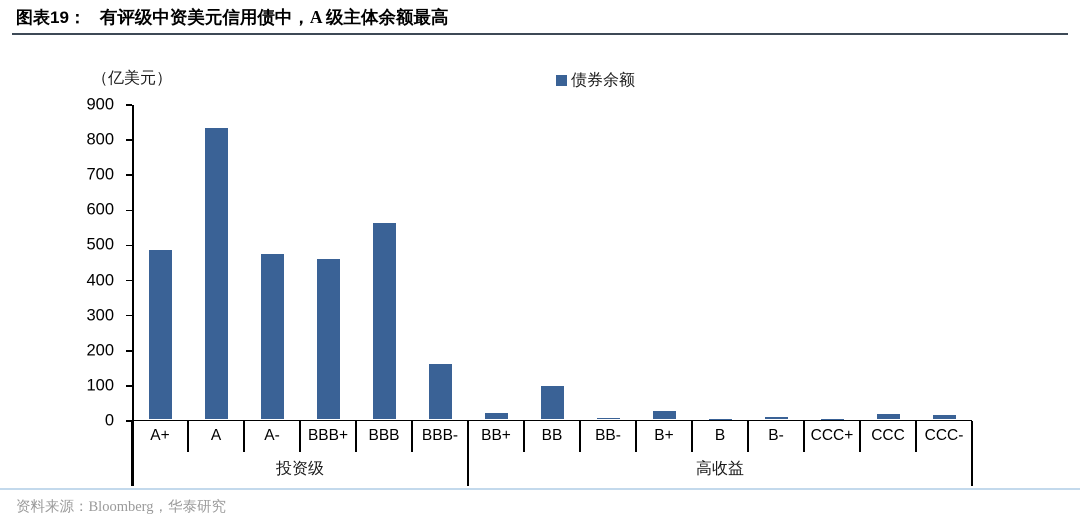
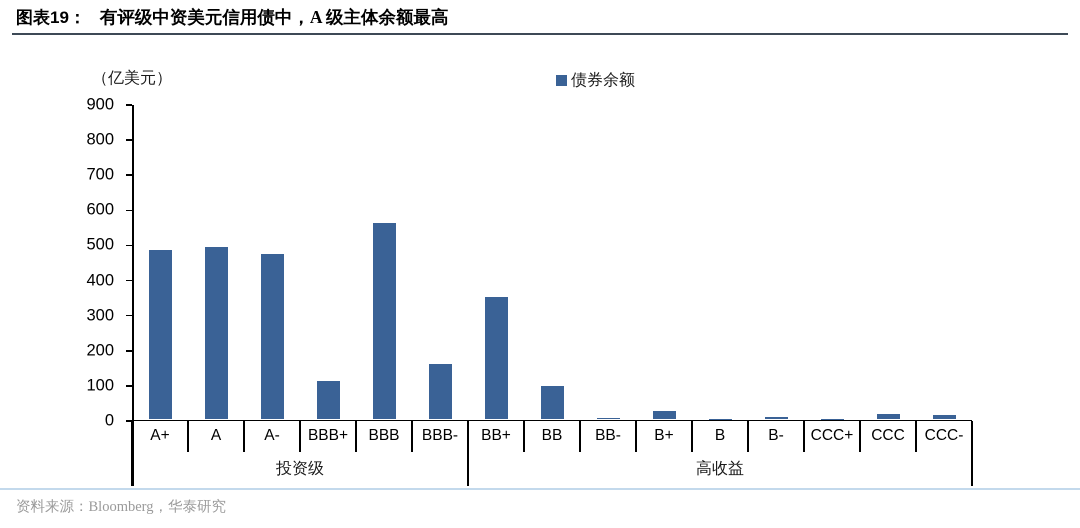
A: 830 -> 490
BBB+: 460 -> 110
BB+: 20 -> 350
